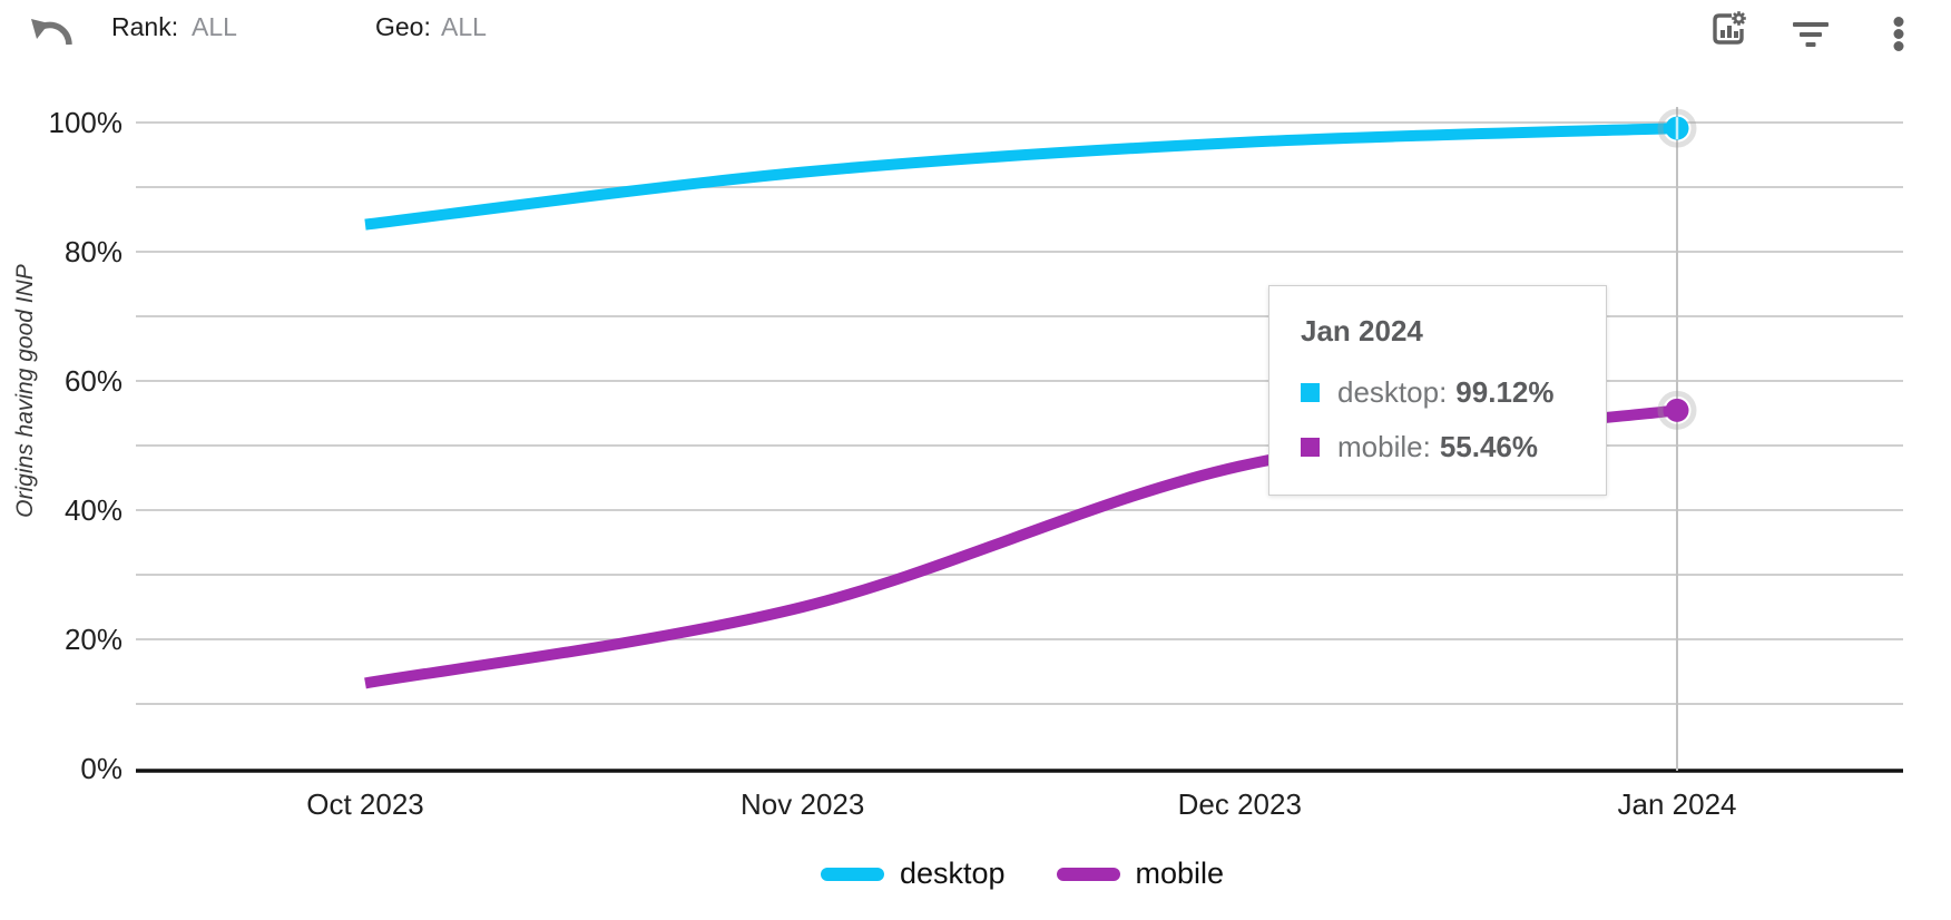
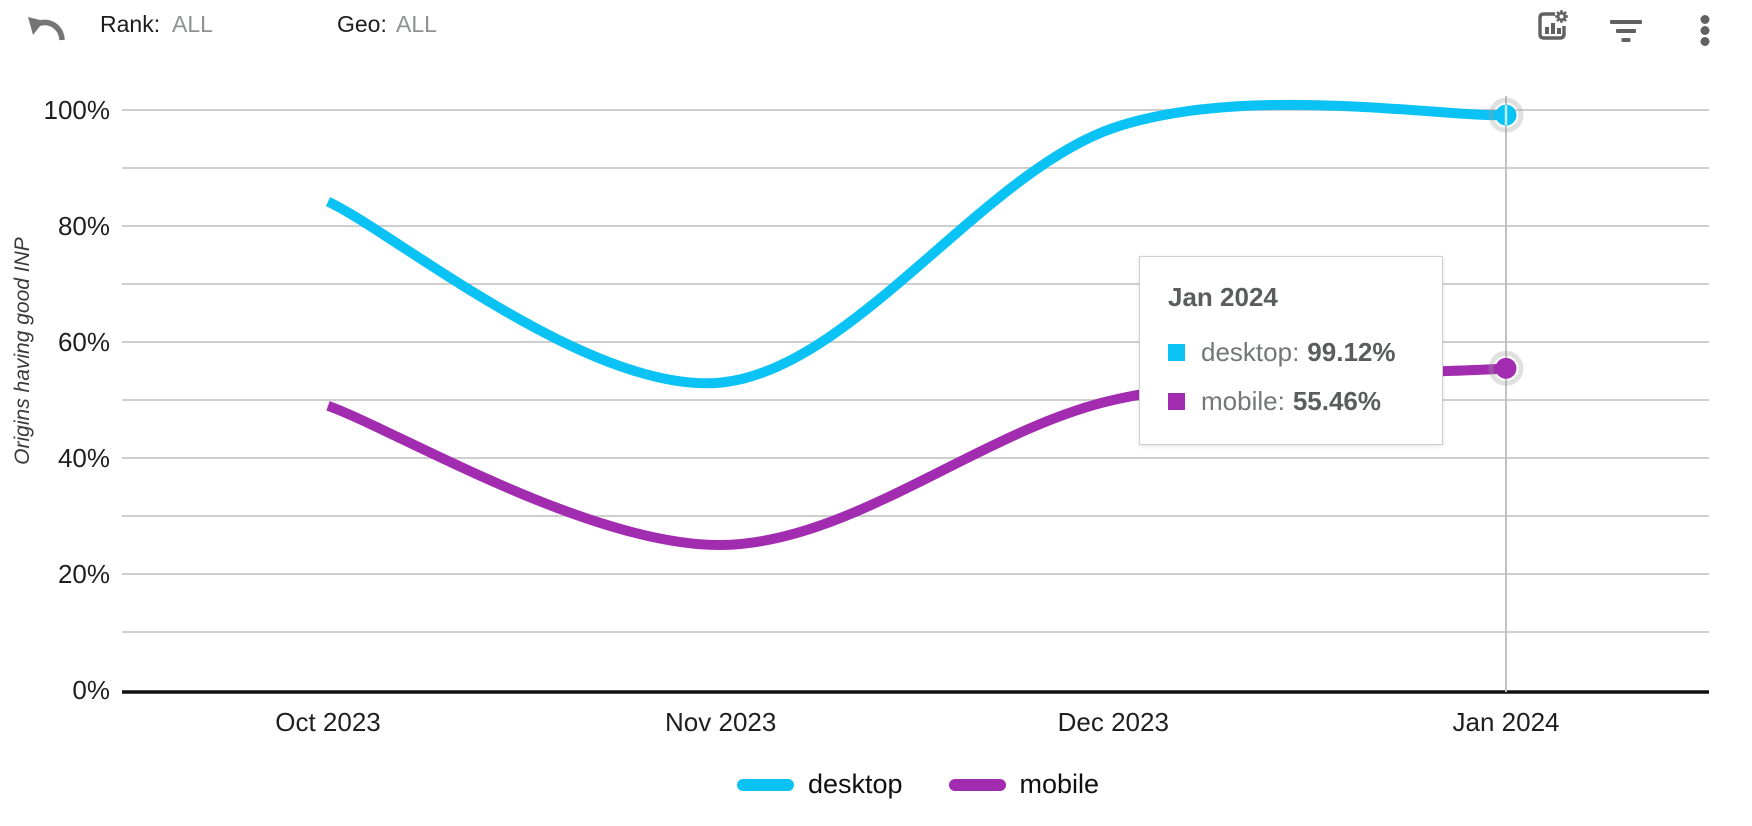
mobile/Oct 2023: 13% -> 49%
desktop/Nov 2023: 92% -> 53%
mobile/Dec 2023: 47% -> 50%
